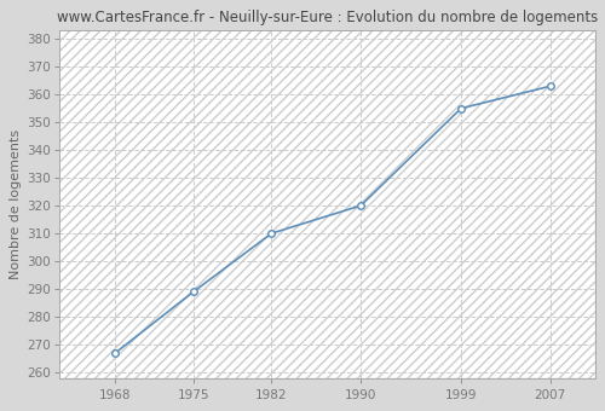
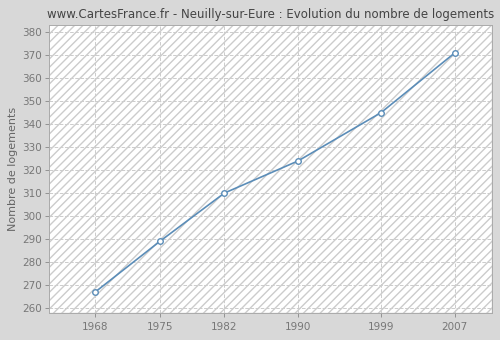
1990: 320 -> 324
1999: 355 -> 345
2007: 363 -> 371
